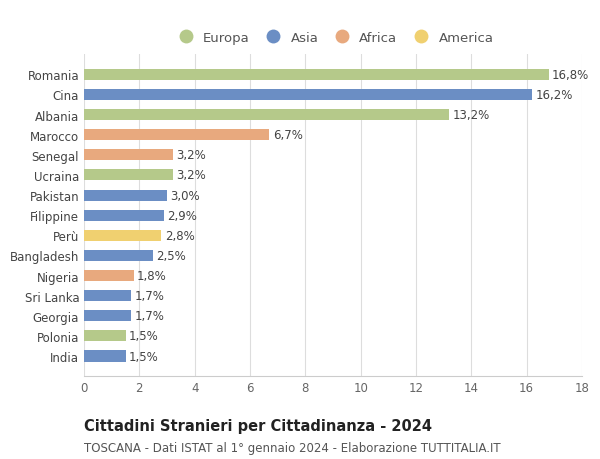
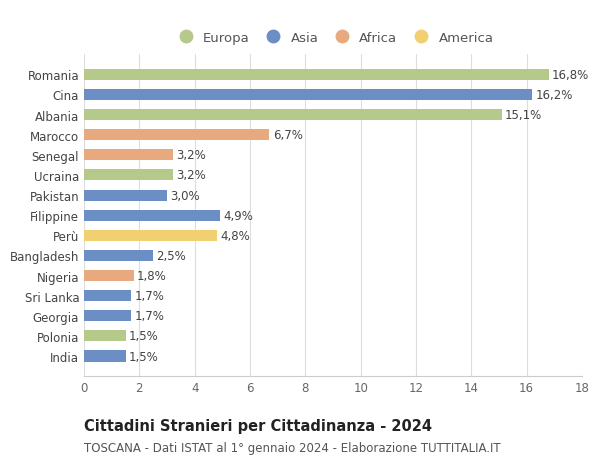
Albania: 13,2% -> 15,1%
Filippine: 2,9% -> 4,9%
Perù: 2,8% -> 4,8%
